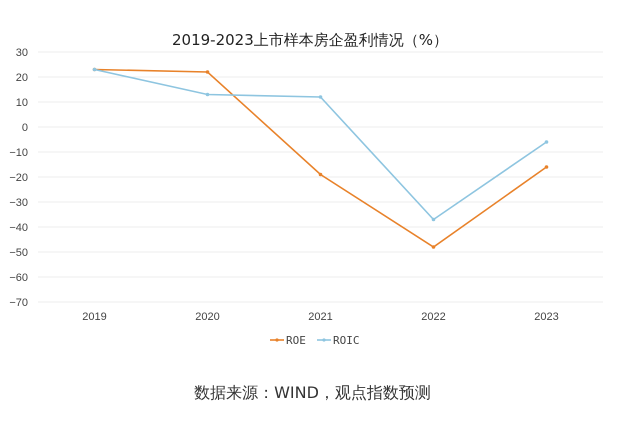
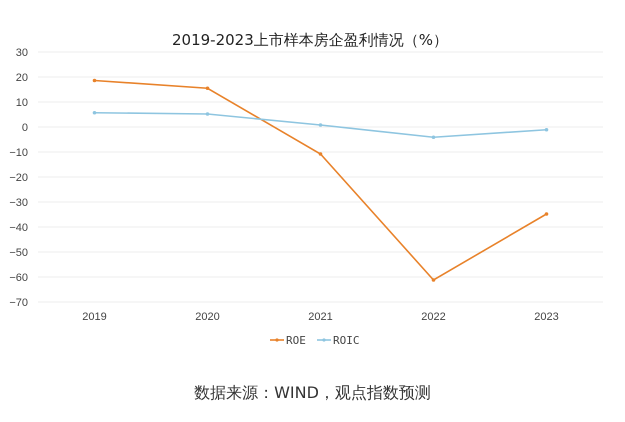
ROE/2019: 23 -> 19
ROIC/2019: 23 -> 6
ROE/2020: 22 -> 16
ROIC/2020: 13 -> 5
ROE/2021: -19 -> -11
ROIC/2021: 12 -> 1
ROE/2022: -48 -> -61
ROIC/2022: -37 -> -4
ROE/2023: -16 -> -35
ROIC/2023: -6 -> -1
